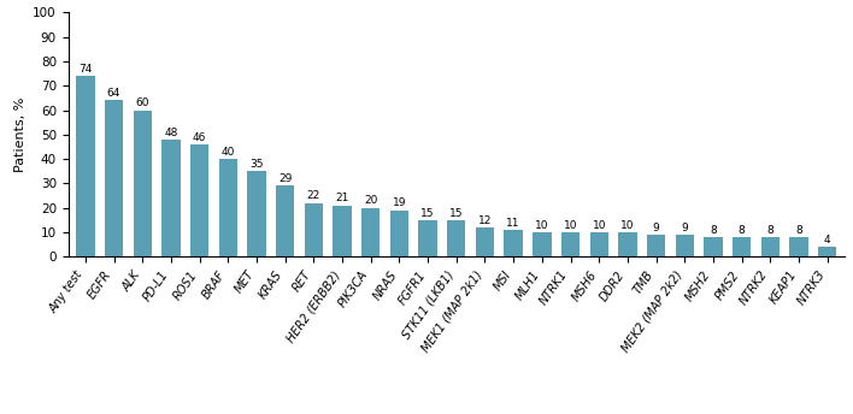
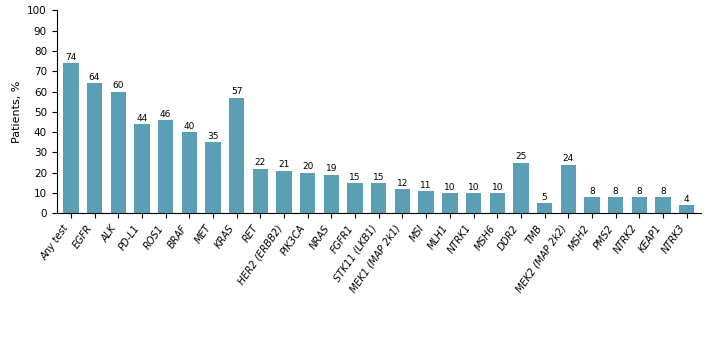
PD-L1: 48 -> 44
KRAS: 29 -> 57
DDR2: 10 -> 25
TMB: 9 -> 5
MEK2 (MAP 2k2): 9 -> 24
